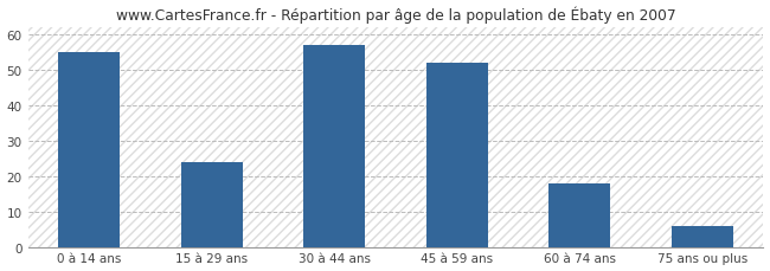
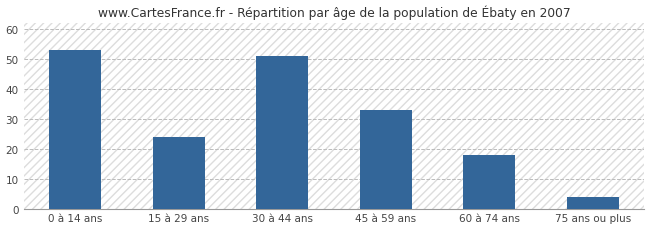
0 à 14 ans: 55 -> 53
30 à 44 ans: 57 -> 51
45 à 59 ans: 52 -> 33
75 ans ou plus: 6 -> 4
